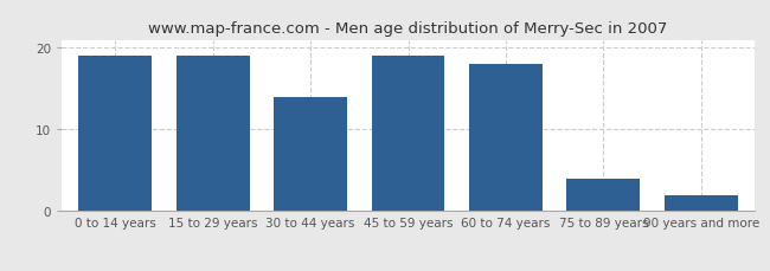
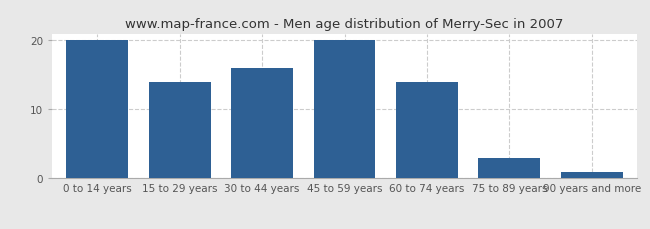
0 to 14 years: 19 -> 20
15 to 29 years: 19 -> 14
30 to 44 years: 14 -> 16
45 to 59 years: 19 -> 20
60 to 74 years: 18 -> 14
75 to 89 years: 4 -> 3
90 years and more: 2 -> 1
